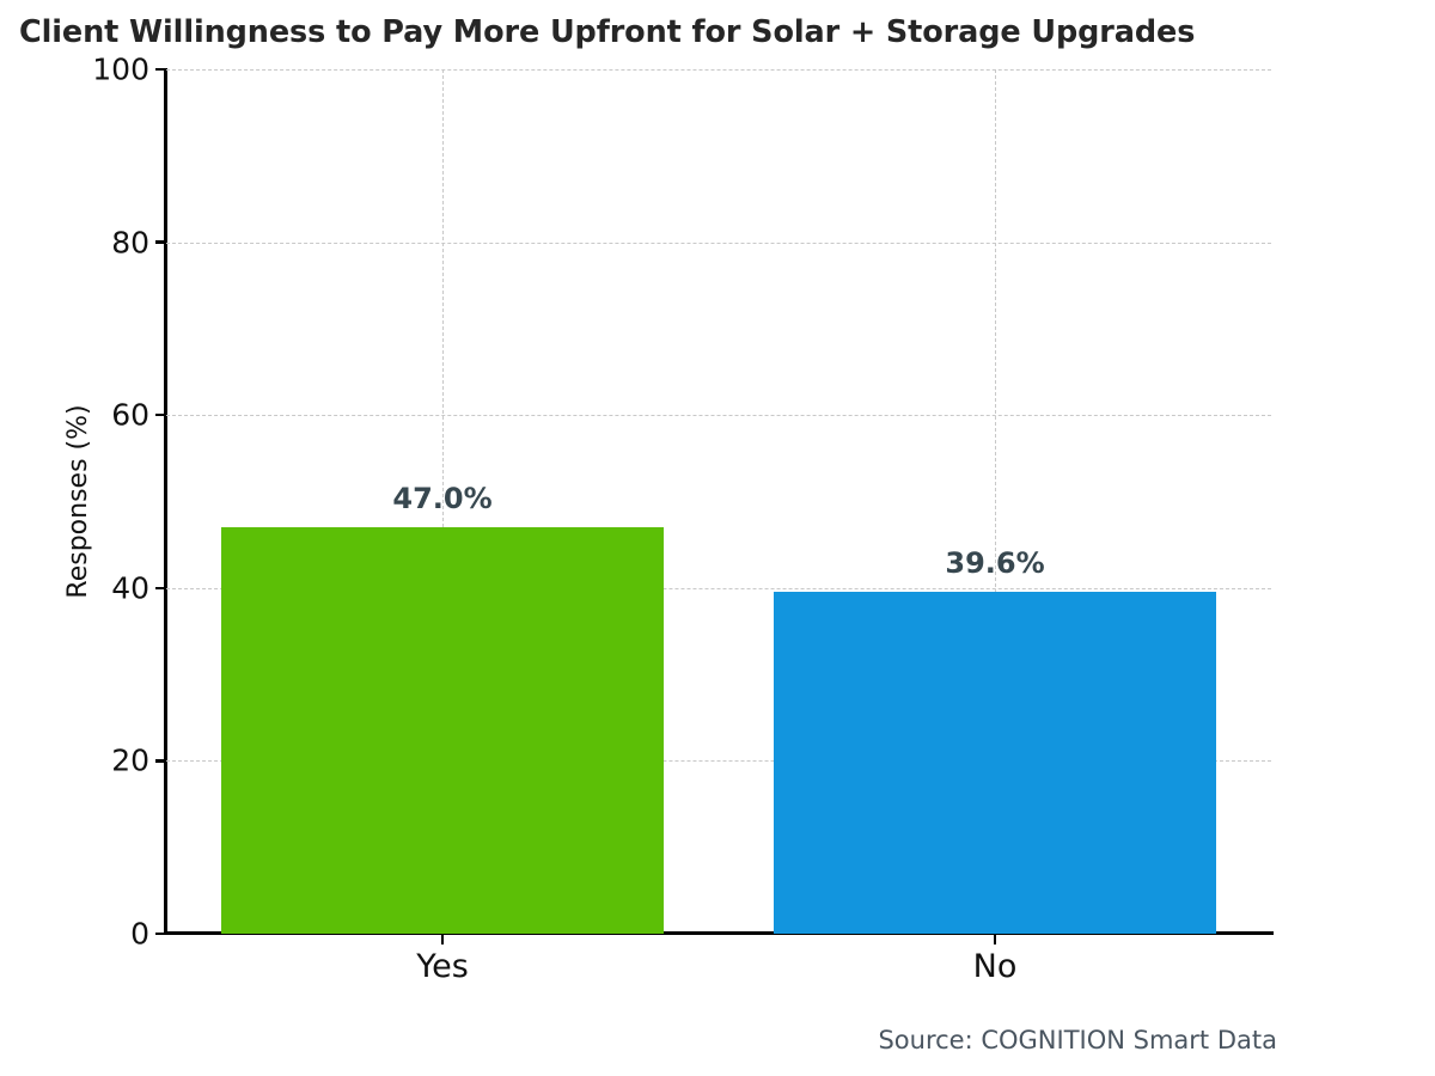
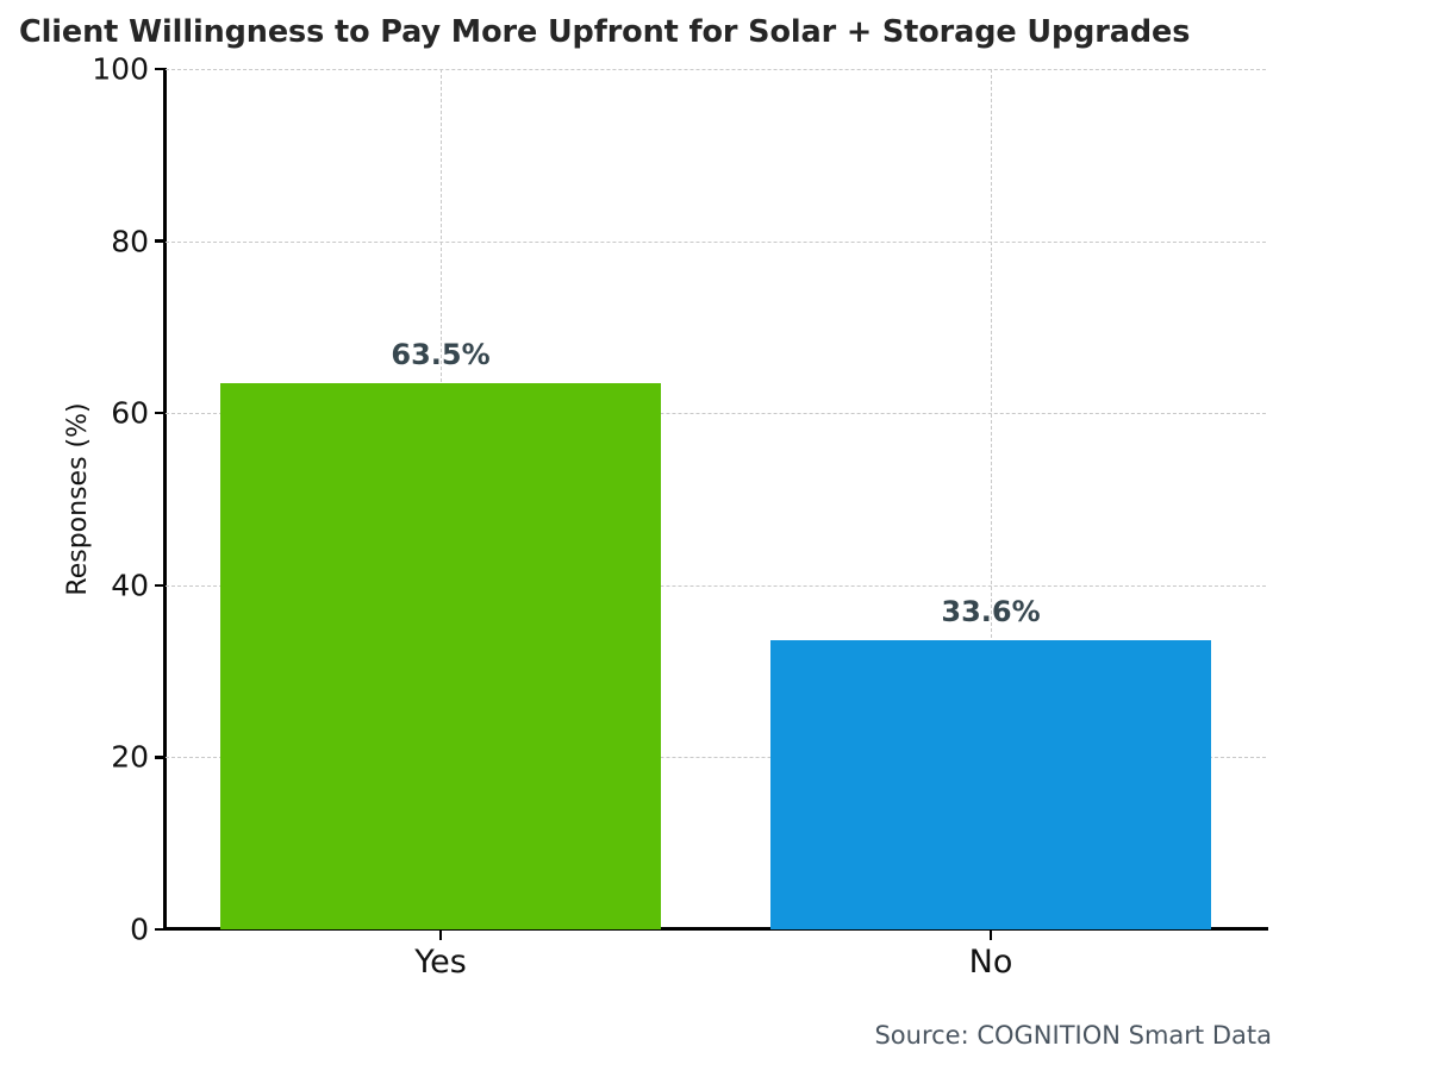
Yes: 47.0% -> 63.5%
No: 39.6% -> 33.6%
